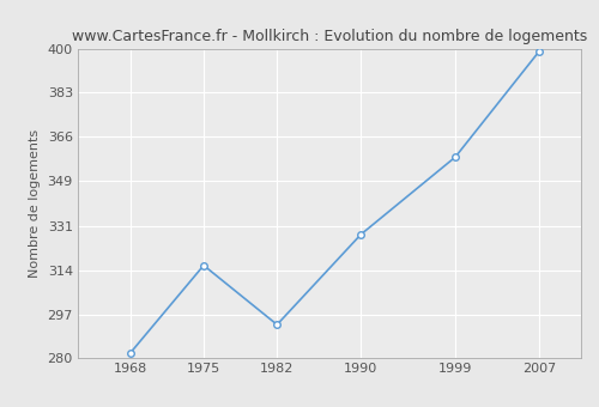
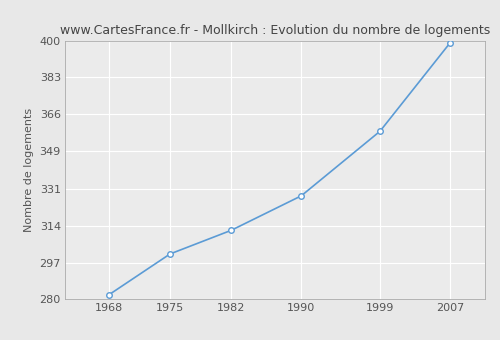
1975: 316 -> 301
1982: 293 -> 312
